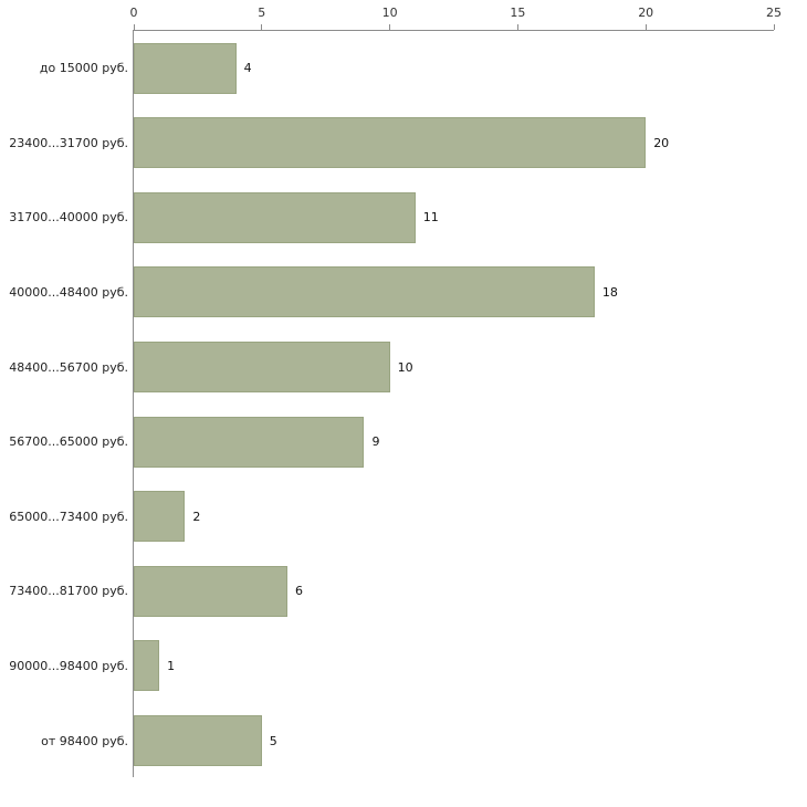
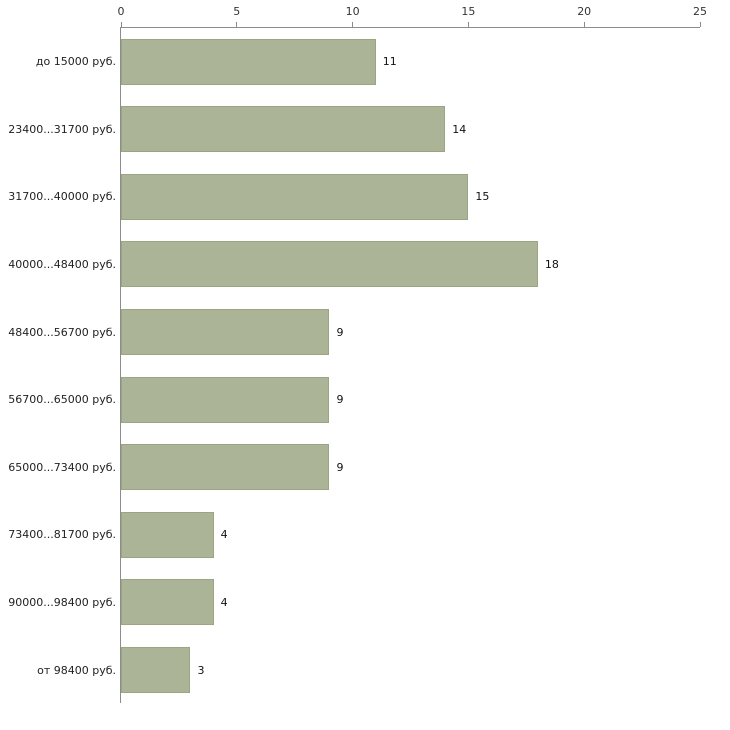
до 15000 руб.: 4 -> 11
23400...31700 руб.: 20 -> 14
31700...40000 руб.: 11 -> 15
48400...56700 руб.: 10 -> 9
65000...73400 руб.: 2 -> 9
73400...81700 руб.: 6 -> 4
90000...98400 руб.: 1 -> 4
от 98400 руб.: 5 -> 3
